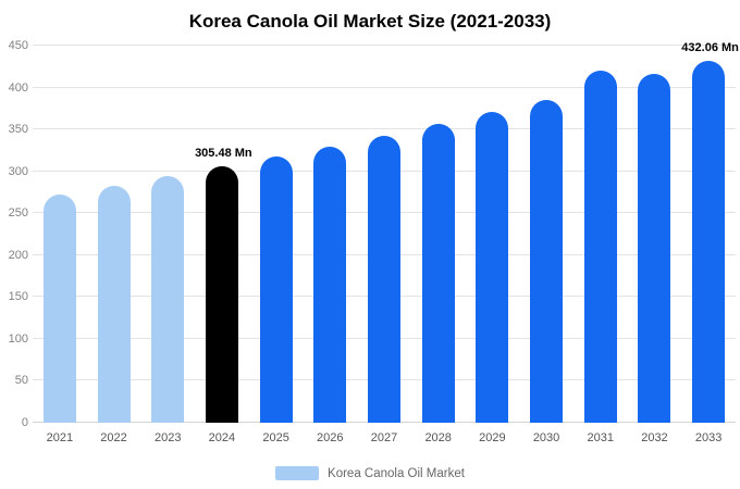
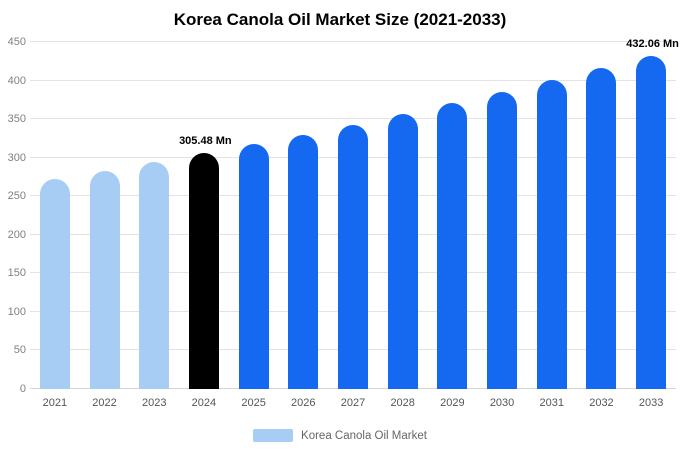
2031: 420 -> 400
